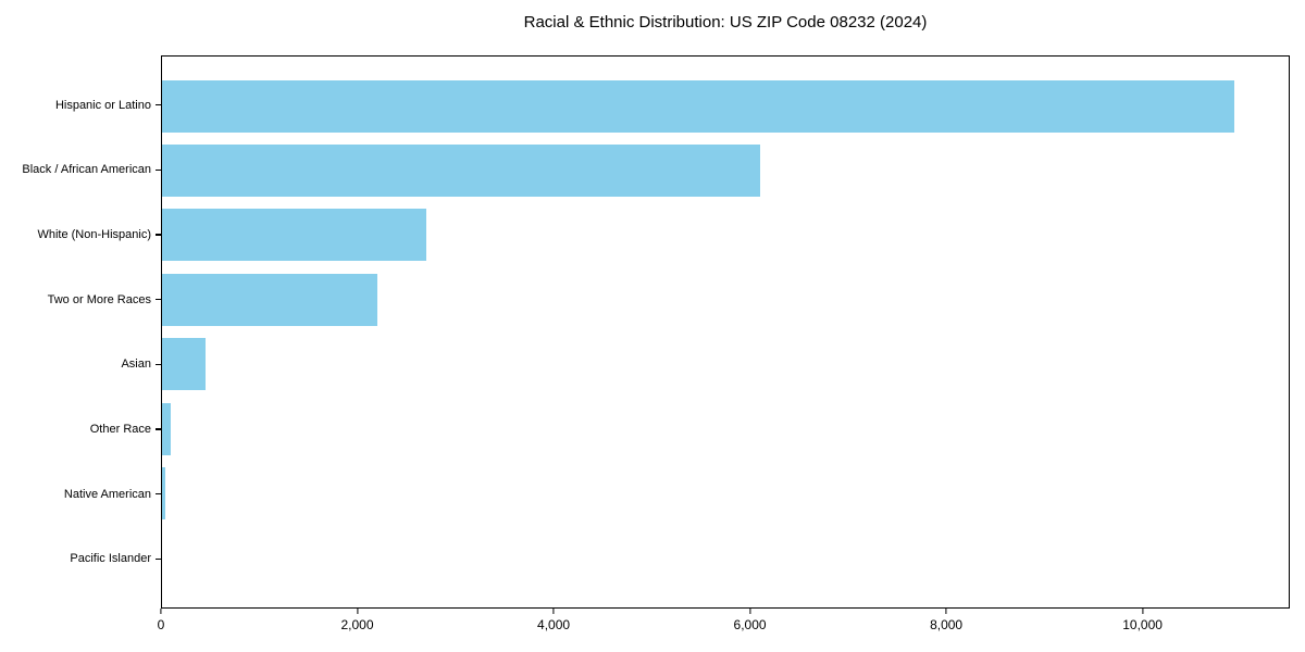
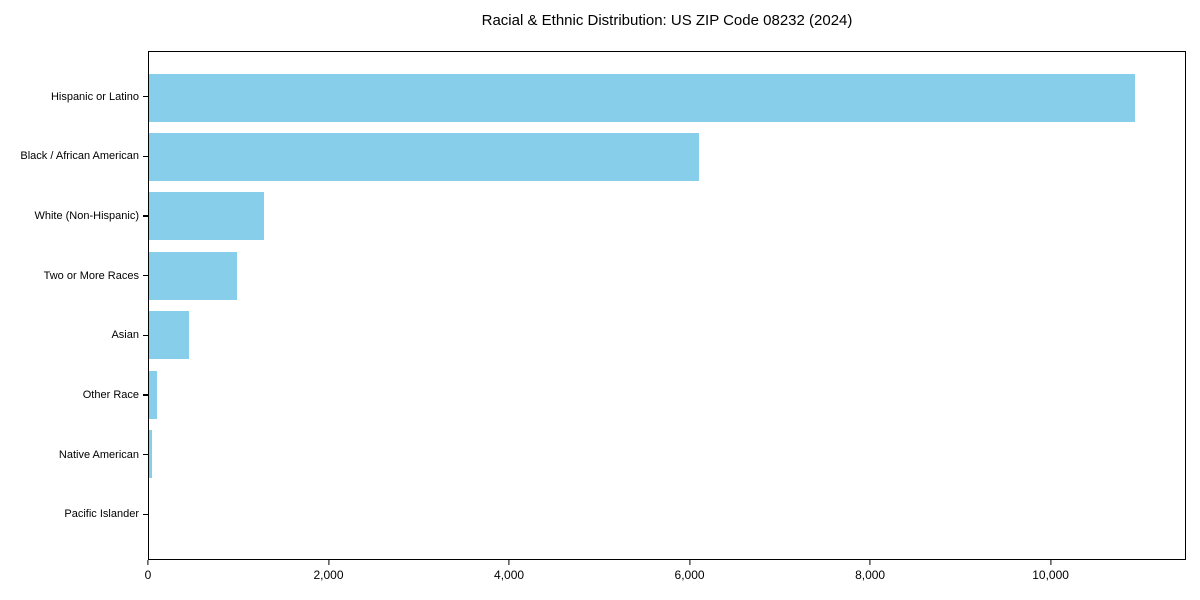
White (Non-Hispanic): 2700 -> 1300
Two or More Races: 2200 -> 1000
